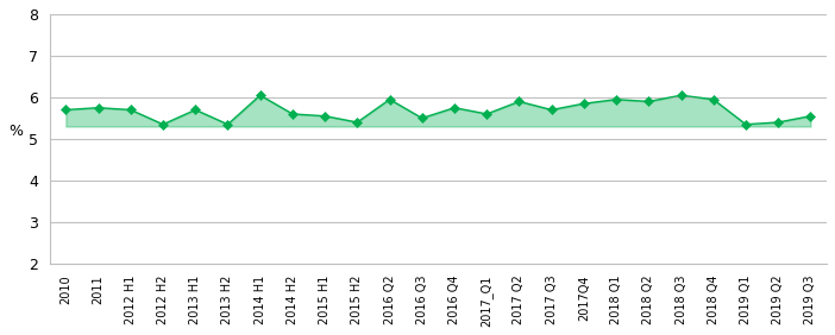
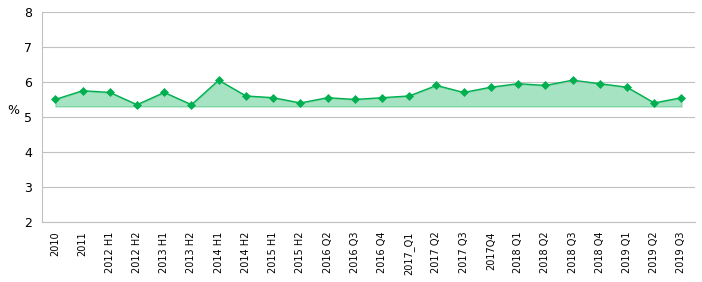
2010: 5.70 -> 5.50
2016 Q2: 5.95 -> 5.55
2016 Q4: 5.75 -> 5.55
2019 Q1: 5.35 -> 5.85
